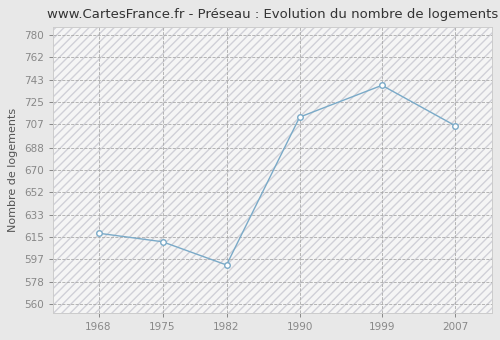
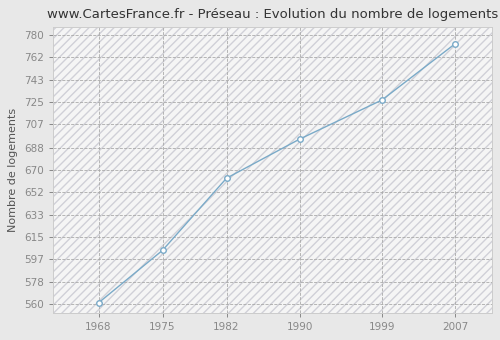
1968: 618 -> 561
1975: 611 -> 604
1982: 592 -> 663
1990: 713 -> 695
1999: 739 -> 727
2007: 706 -> 773
